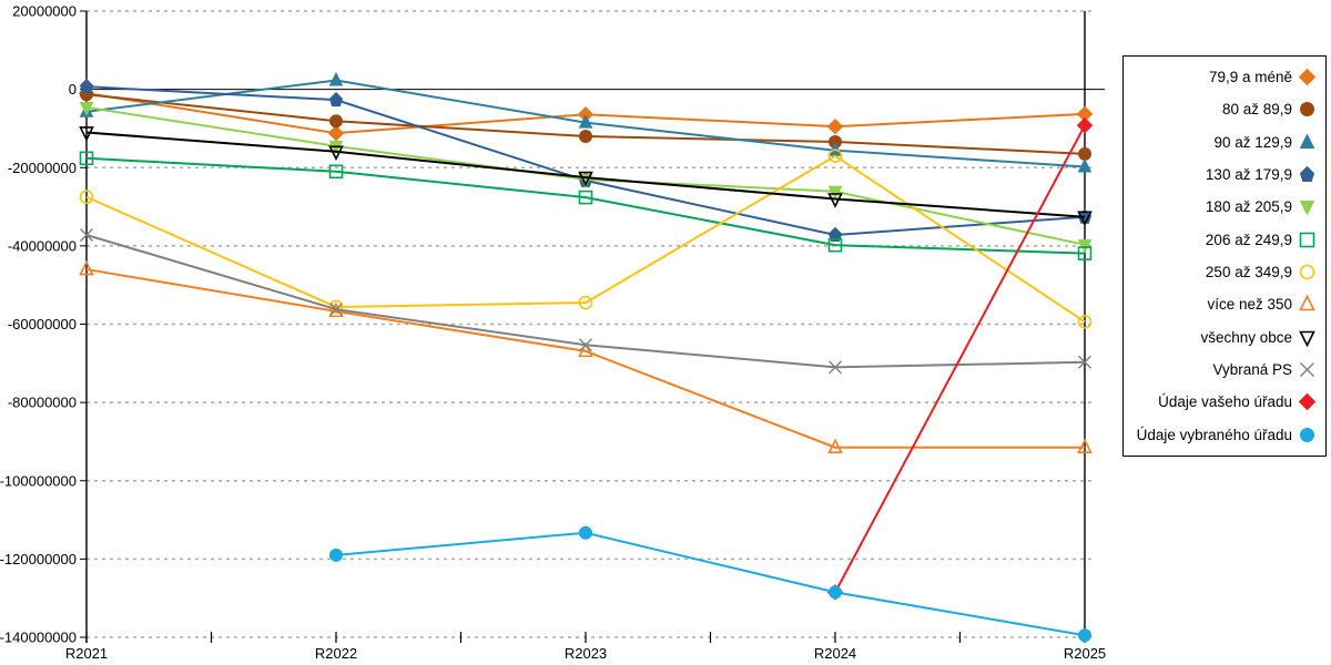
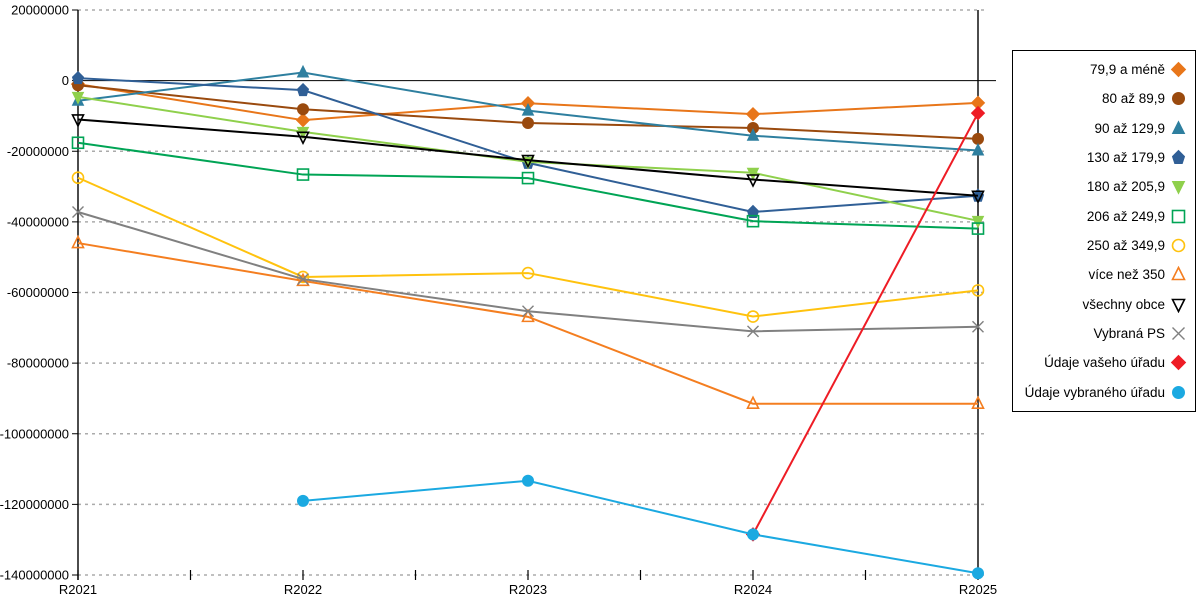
206 až 249,9/R2022: -21000000 -> -27000000
250 až 349,9/R2024: -17000000 -> -67000000
